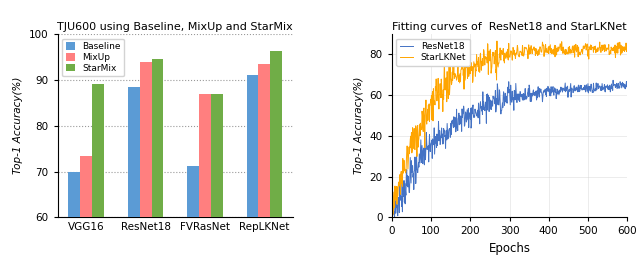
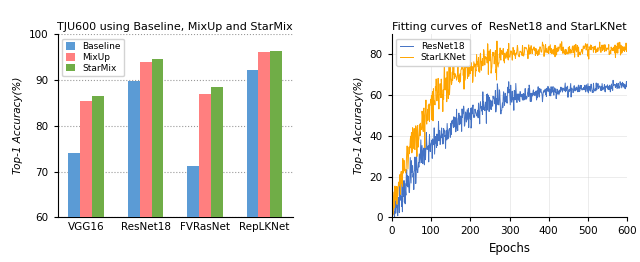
TJU600 using Baseline, MixUp and StarMix/Baseline/VGG16: 70.0 -> 74.0
TJU600 using Baseline, MixUp and StarMix/MixUp/VGG16: 73.5 -> 85.5
TJU600 using Baseline, MixUp and StarMix/StarMix/VGG16: 89.0 -> 86.5
TJU600 using Baseline, MixUp and StarMix/Baseline/ResNet18: 88.5 -> 89.8
TJU600 using Baseline, MixUp and StarMix/StarMix/FVRasNet: 87.0 -> 88.5
TJU600 using Baseline, MixUp and StarMix/Baseline/RepLKNet: 91.0 -> 92.2
TJU600 using Baseline, MixUp and StarMix/MixUp/RepLKNet: 93.5 -> 96.0
